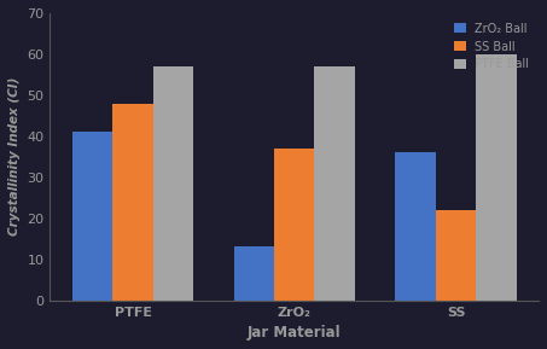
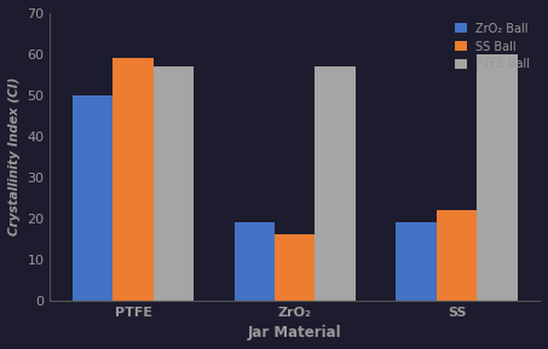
ZrO₂ Ball/PTFE: 41 -> 50
SS Ball/PTFE: 48 -> 59
ZrO₂ Ball/ZrO₂: 13 -> 19
SS Ball/ZrO₂: 37 -> 16
ZrO₂ Ball/SS: 36 -> 19
